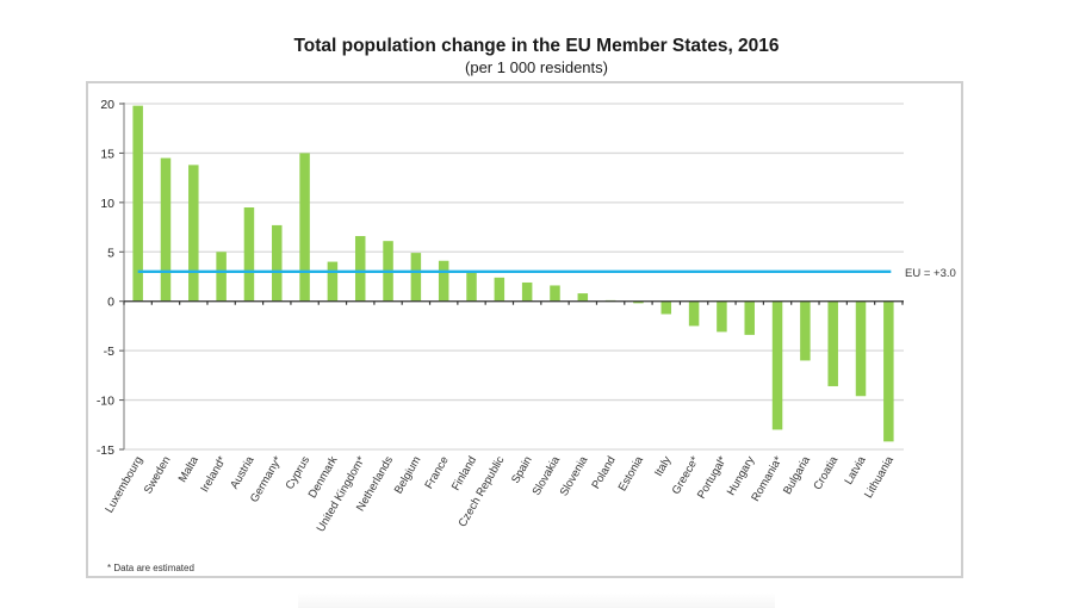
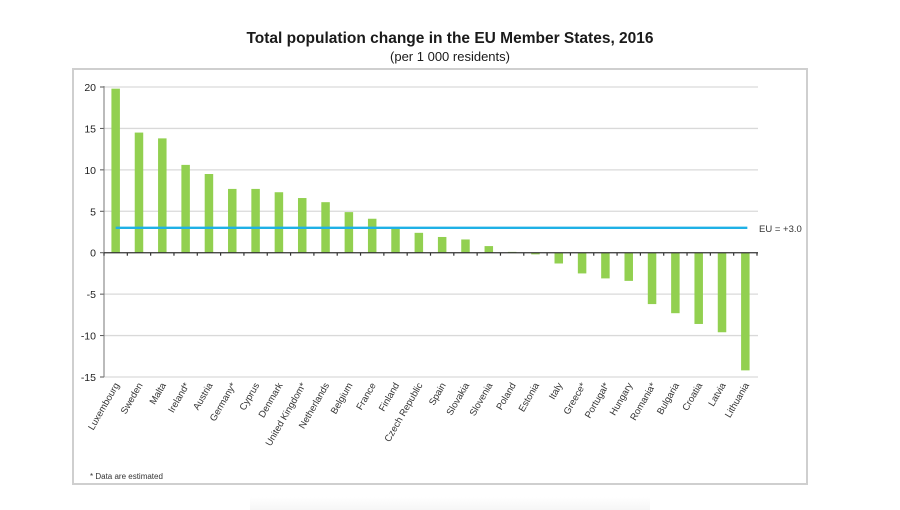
Ireland*: 5 -> 11
Cyprus: 15 -> 8
Denmark: 4 -> 7
Romania*: -13 -> -6
Bulgaria: -6 -> -7
